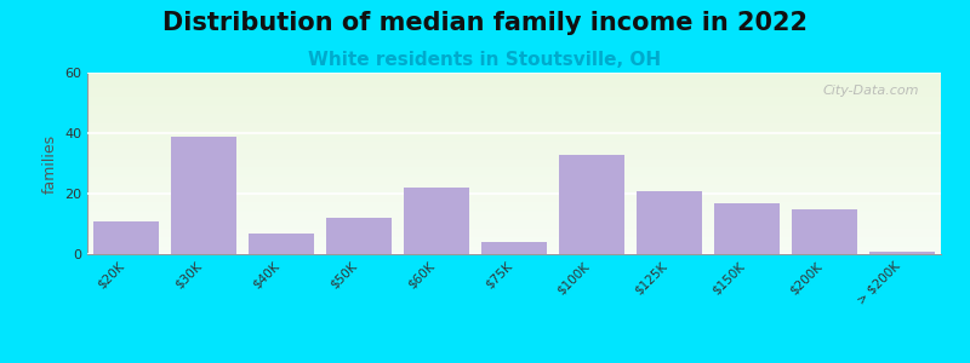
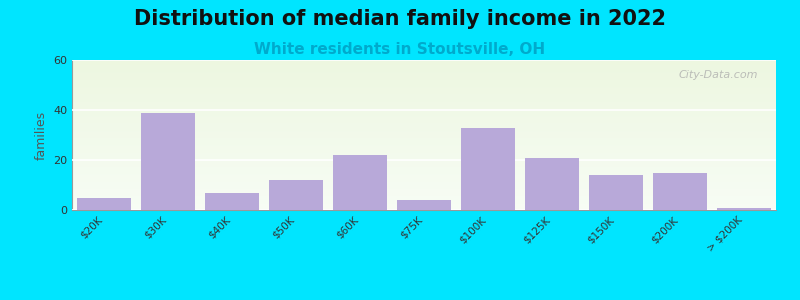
$20K: 11 -> 5
$150K: 17 -> 14
